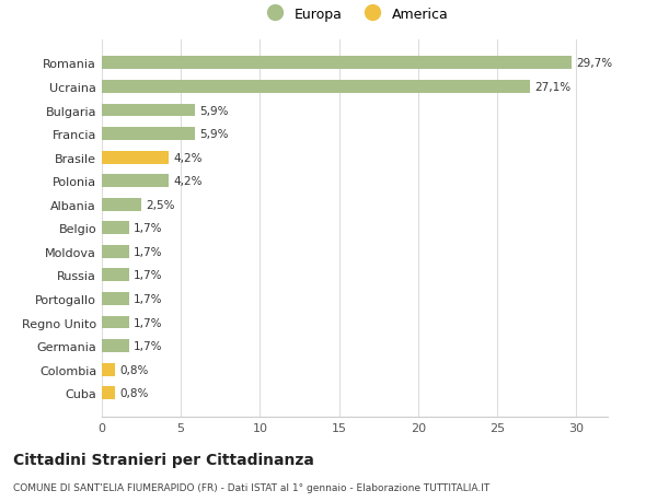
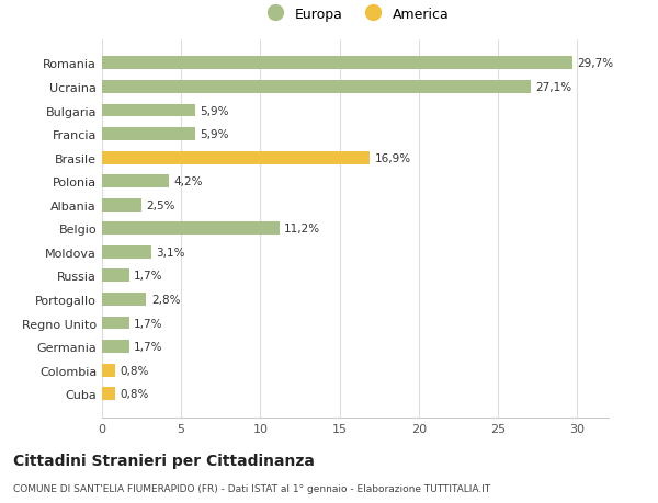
Brasile: 4,2% -> 16,9%
Belgio: 1,7% -> 11,2%
Moldova: 1,7% -> 3,1%
Portogallo: 1,7% -> 2,8%
